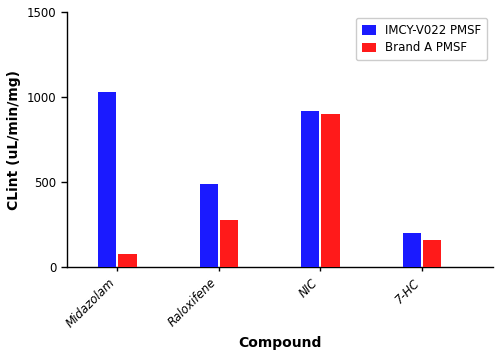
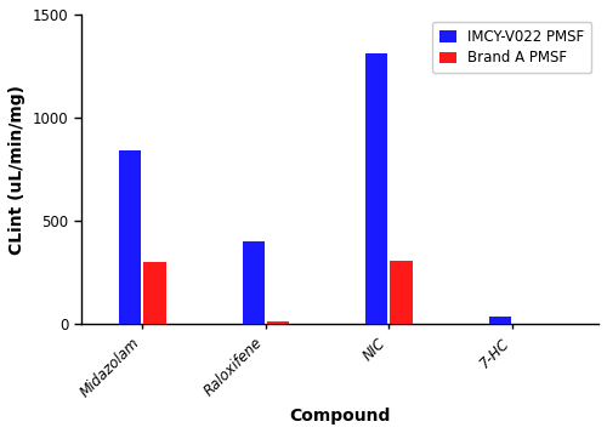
IMCY-V022 PMSF/Midazolam: 1030 -> 840
Brand A PMSF/Midazolam: 80 -> 300
IMCY-V022 PMSF/Raloxifene: 490 -> 400
Brand A PMSF/Raloxifene: 280 -> 20
IMCY-V022 PMSF/NIC: 920 -> 1310
Brand A PMSF/NIC: 900 -> 300
IMCY-V022 PMSF/7-HC: 200 -> 40
Brand A PMSF/7-HC: 160 -> 0
